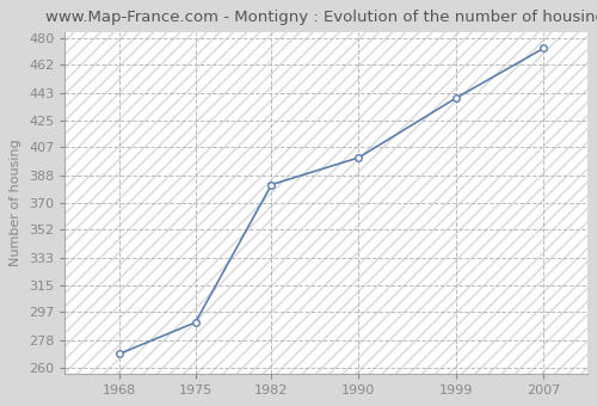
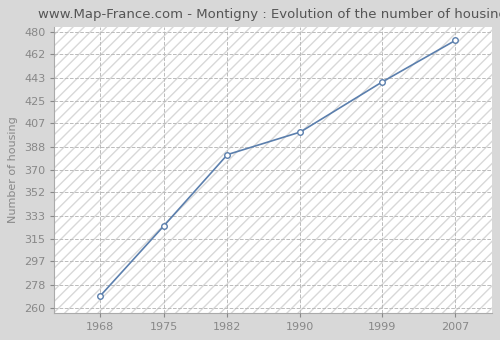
1975: 290 -> 325
